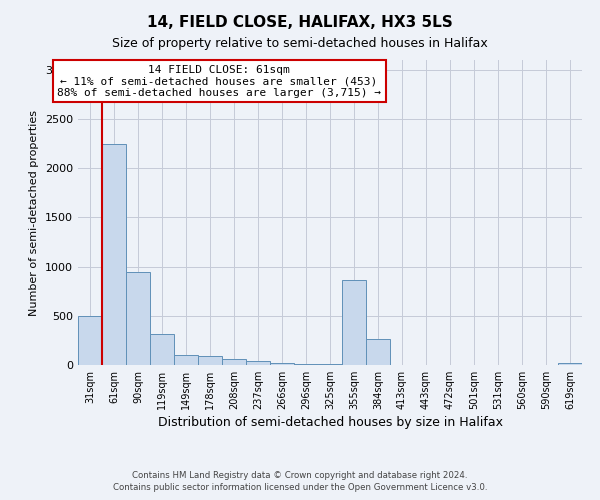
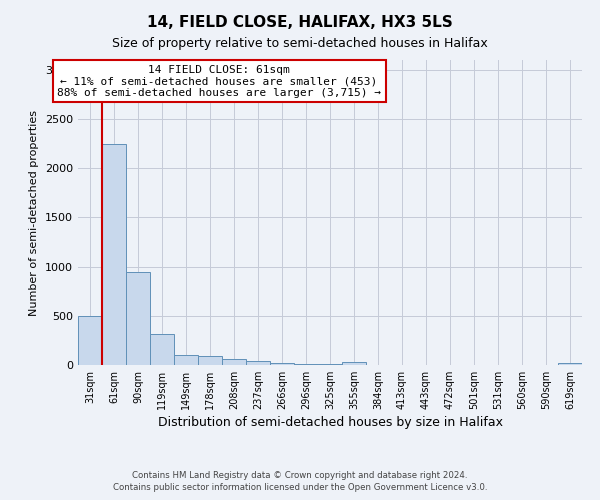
355sqm: 860 -> 30
384sqm: 260 -> 0
